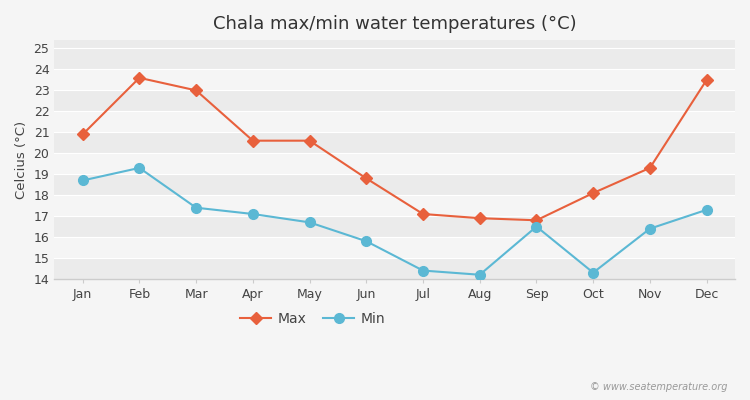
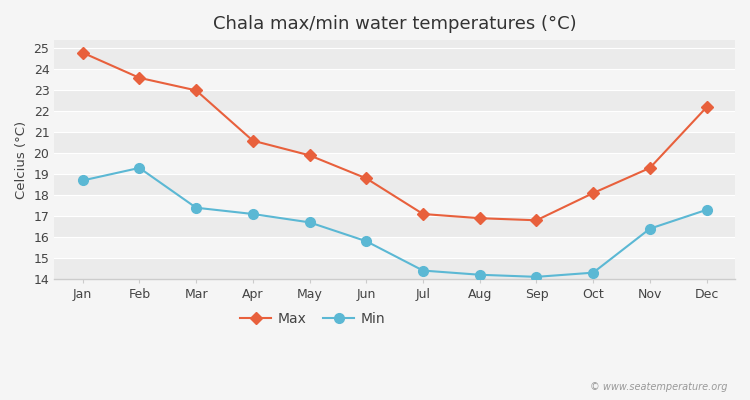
Max/Jan: 20.9 -> 24.8
Max/May: 20.6 -> 19.9
Min/Sep: 16.5 -> 14.1
Max/Dec: 23.5 -> 22.2
